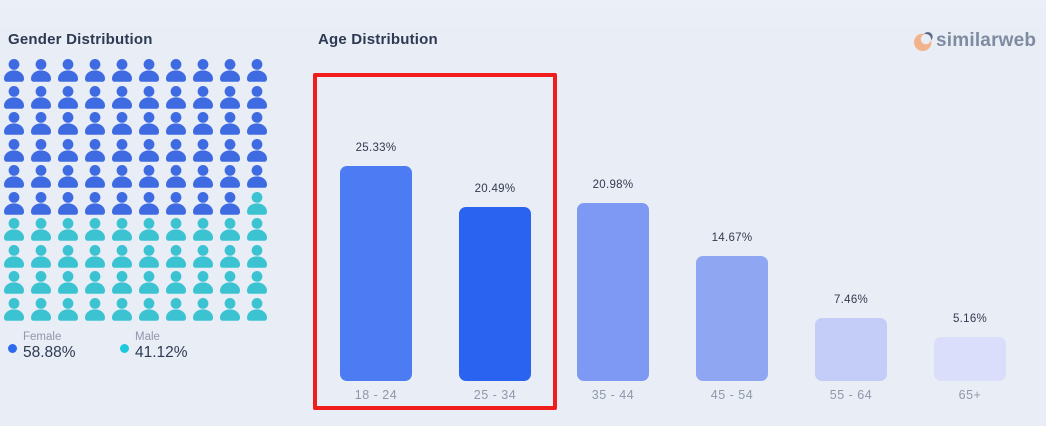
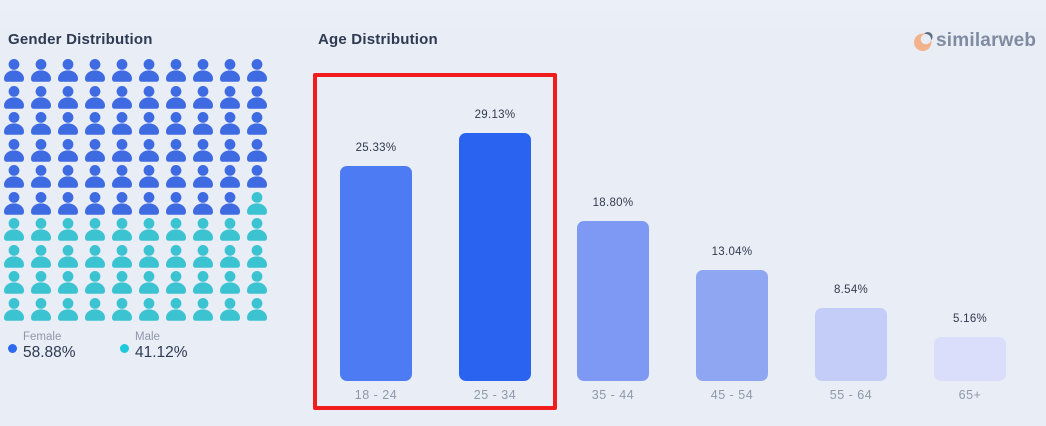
Age Distribution/25 - 34: 20.49% -> 29.13%
Age Distribution/35 - 44: 20.98% -> 18.80%
Age Distribution/45 - 54: 14.67% -> 13.04%
Age Distribution/55 - 64: 7.46% -> 8.54%
